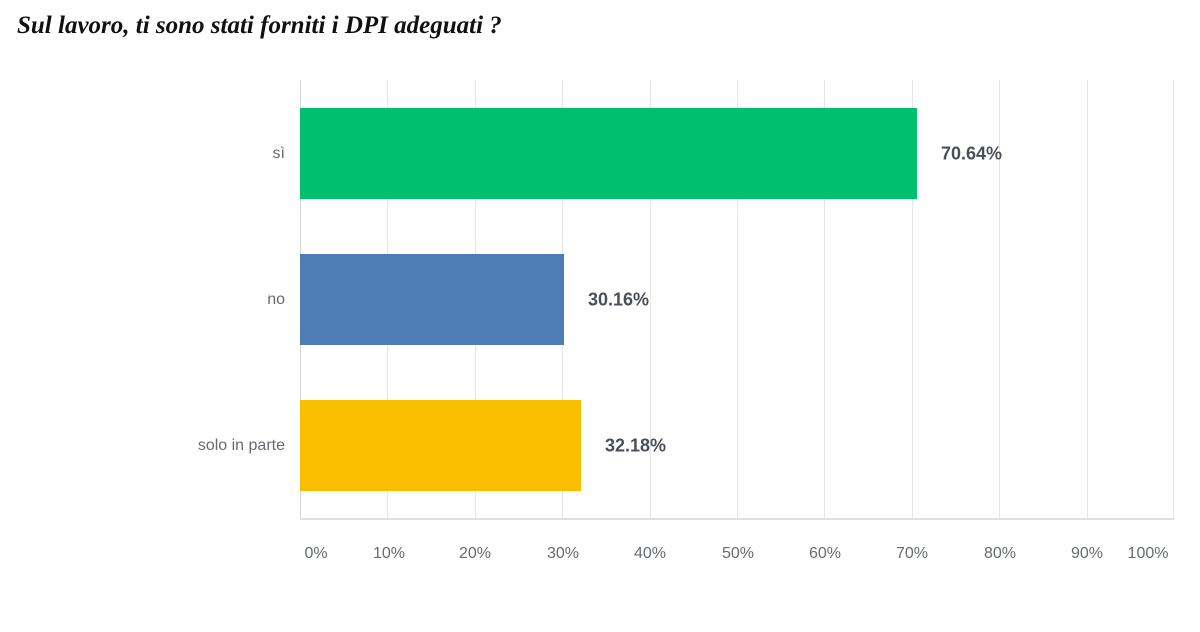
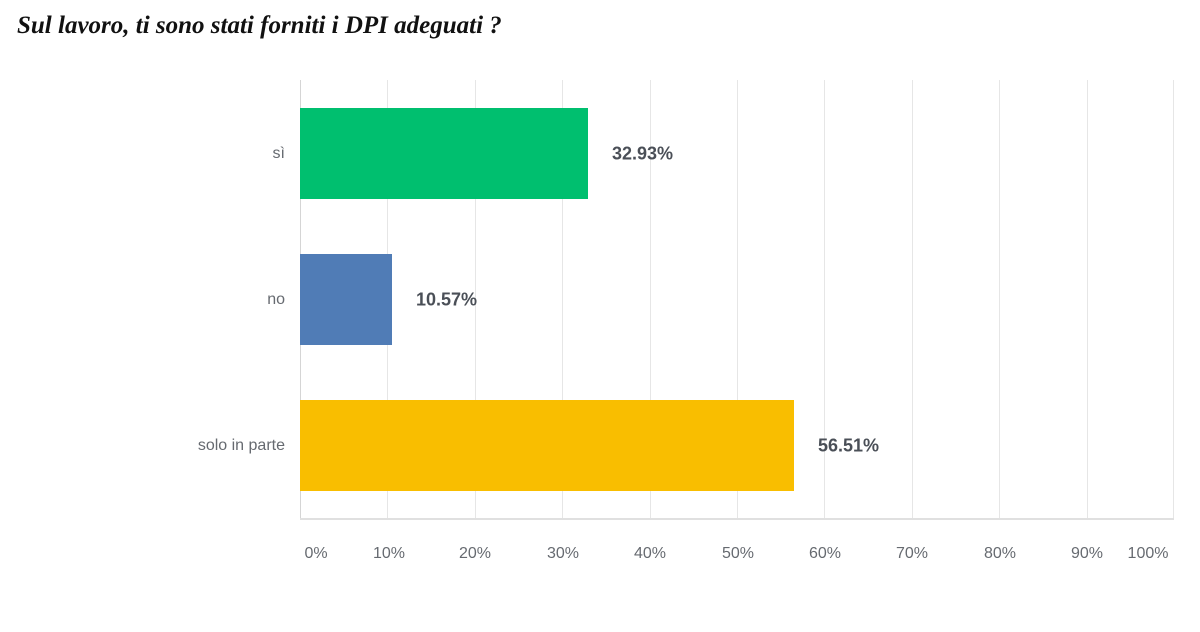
sì: 70.64% -> 32.93%
no: 30.16% -> 10.57%
solo in parte: 32.18% -> 56.51%
